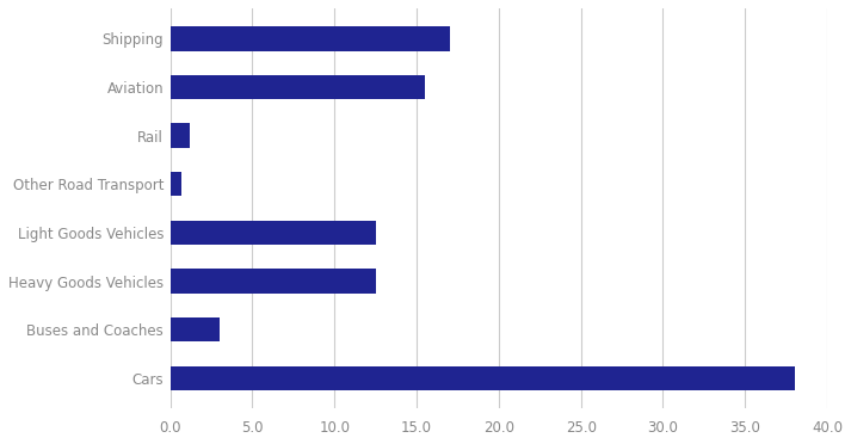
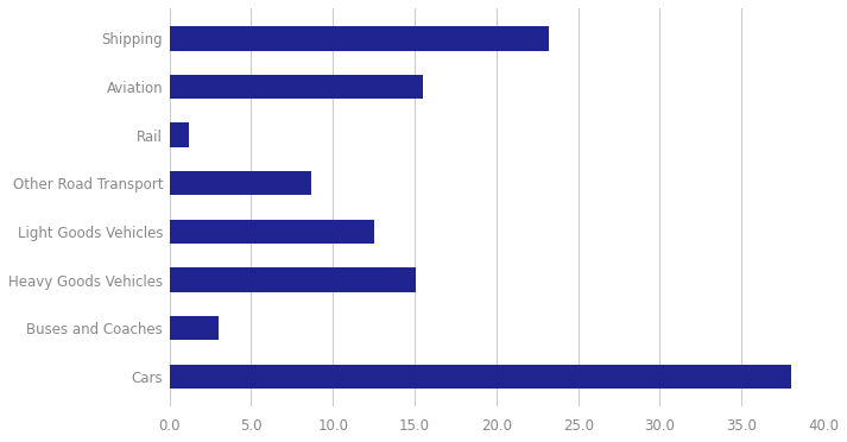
Shipping: 17.0 -> 23.2
Other Road Transport: 0.7 -> 8.7
Heavy Goods Vehicles: 12.5 -> 15.1
